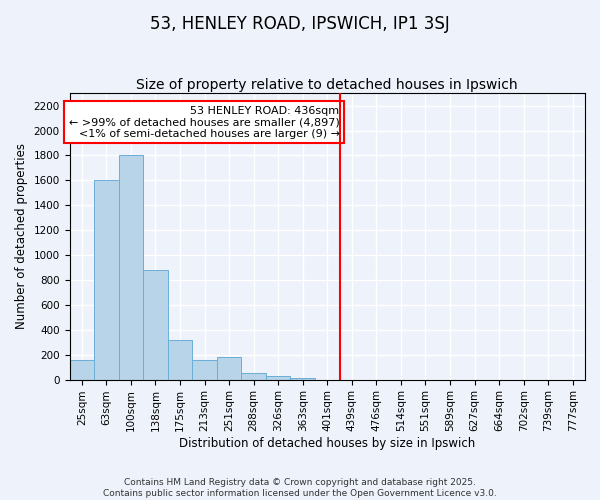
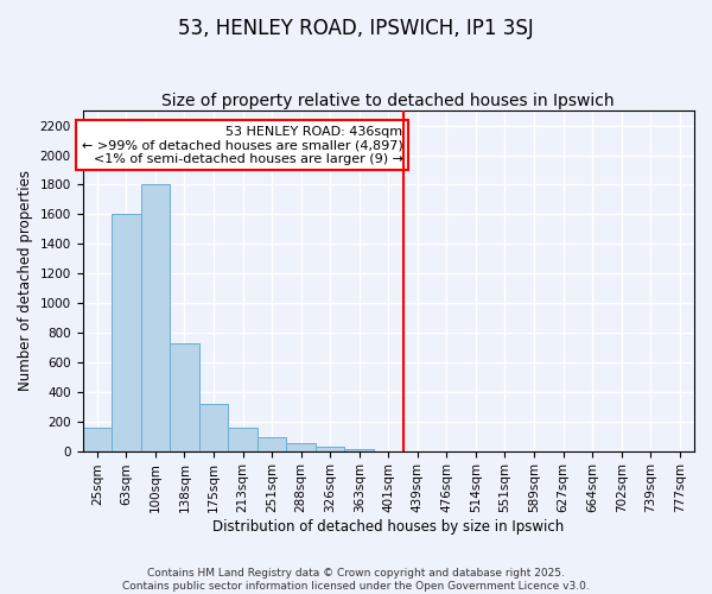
138sqm: 880 -> 730
251sqm: 180 -> 90
